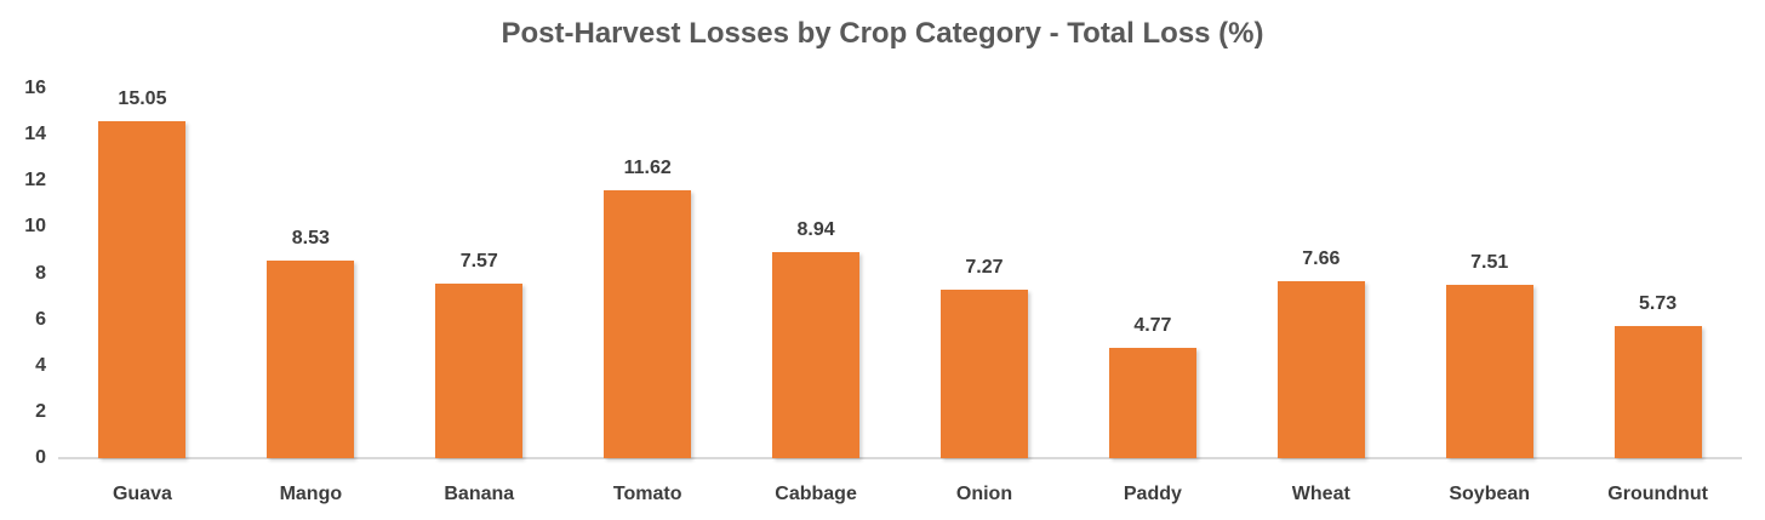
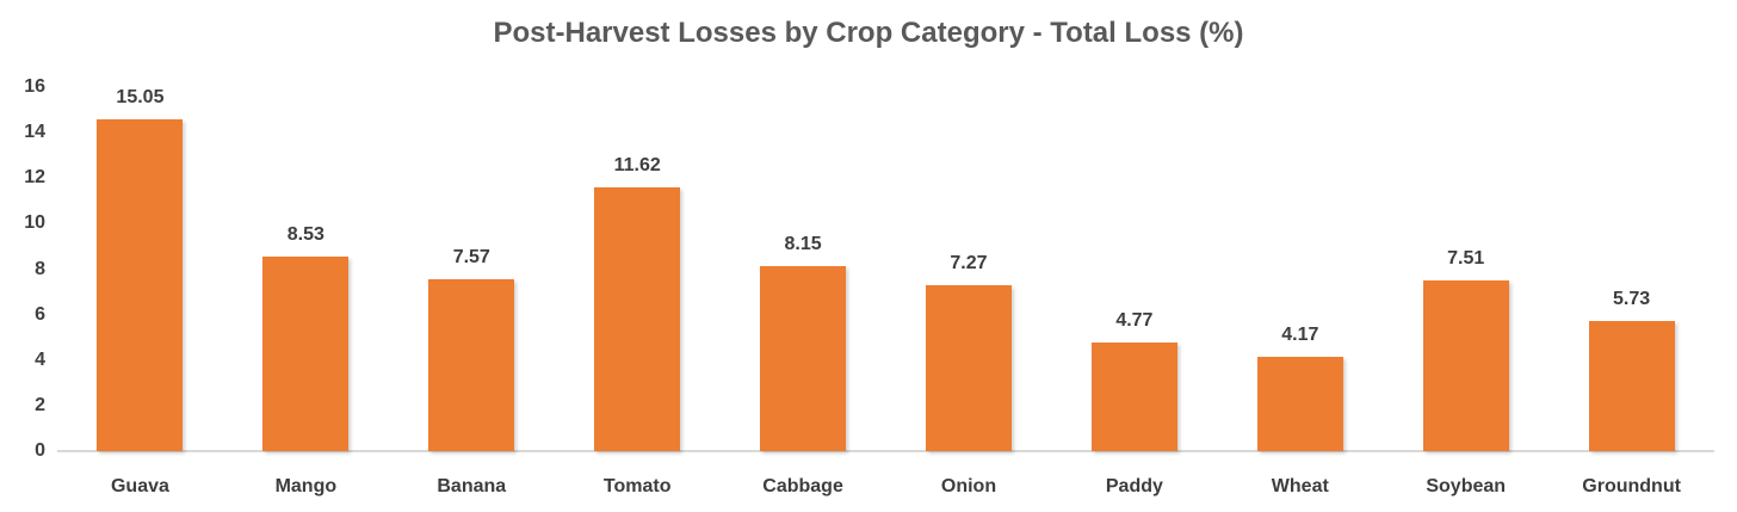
Cabbage: 8.94 -> 8.15
Wheat: 7.66 -> 4.17
